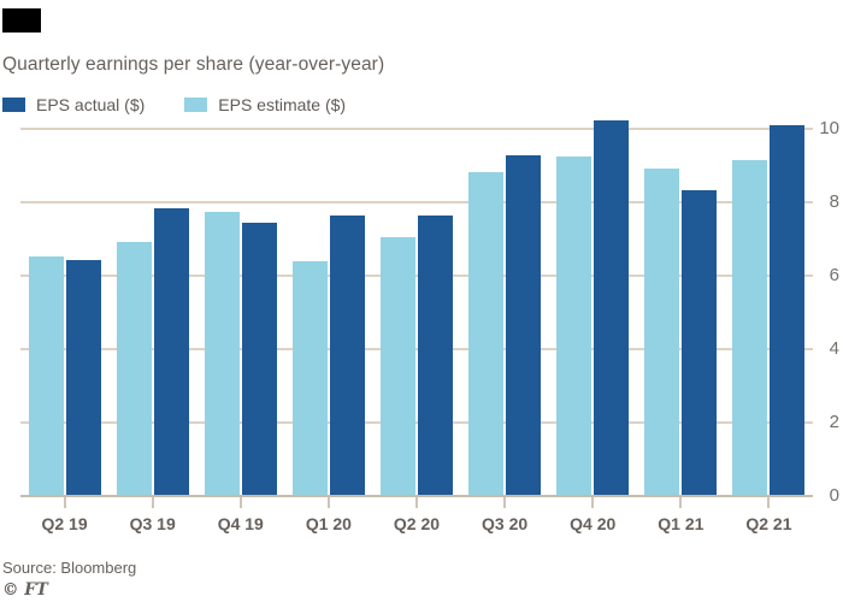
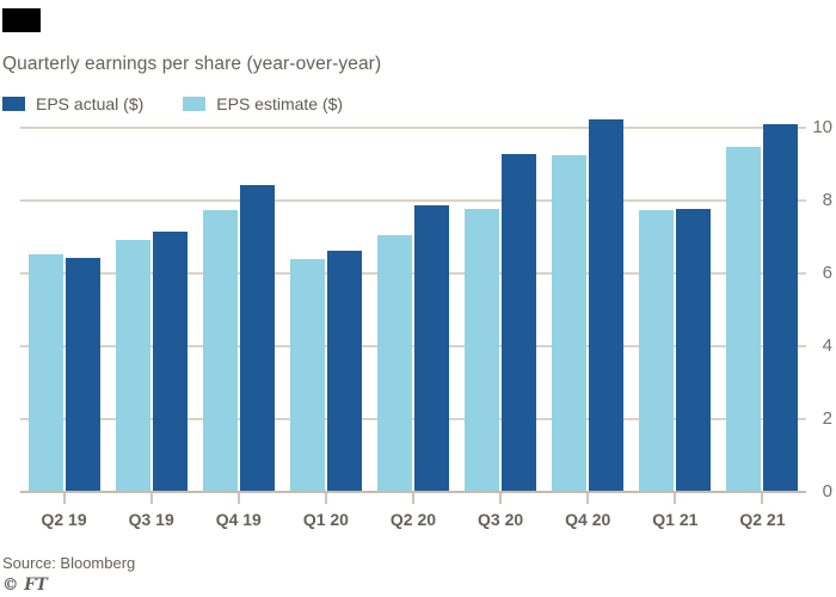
EPS actual ($)/Q3 19: 7.8 -> 7.1
EPS actual ($)/Q4 19: 7.4 -> 8.4
EPS actual ($)/Q1 20: 7.6 -> 6.6
EPS actual ($)/Q2 20: 7.6 -> 7.8
EPS estimate ($)/Q3 20: 8.8 -> 7.8
EPS estimate ($)/Q1 21: 8.9 -> 7.7
EPS actual ($)/Q1 21: 8.3 -> 7.8
EPS estimate ($)/Q2 21: 9.1 -> 9.4
